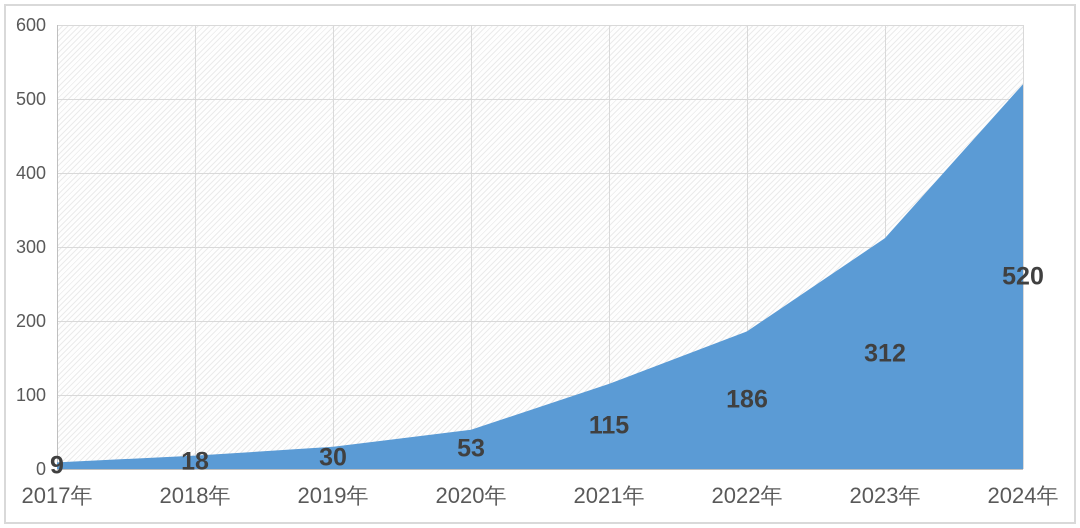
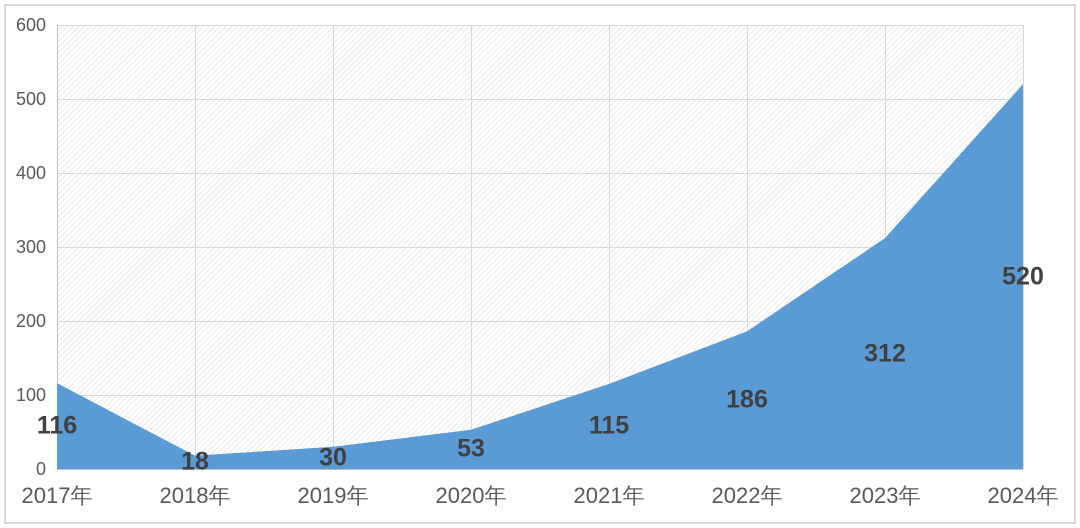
2017年: 9 -> 116
